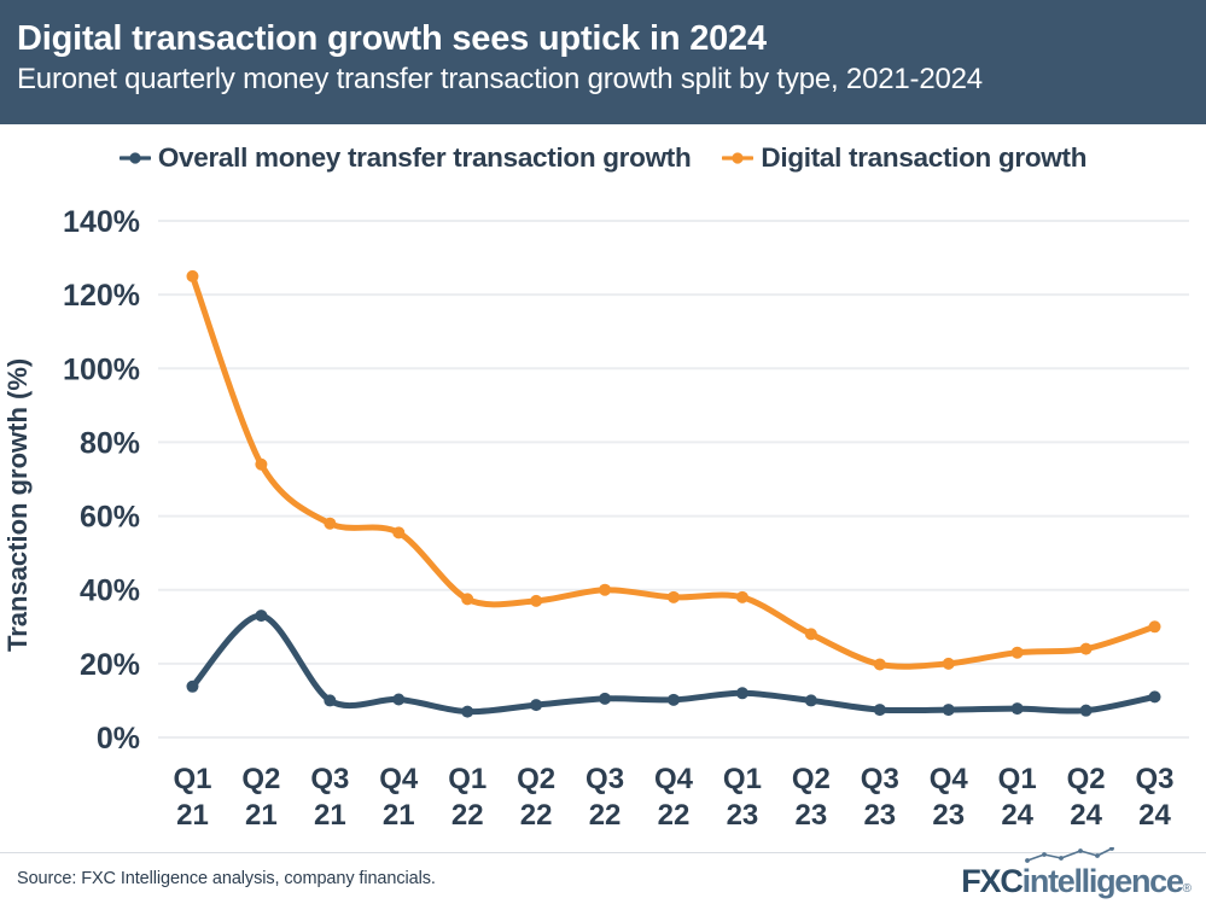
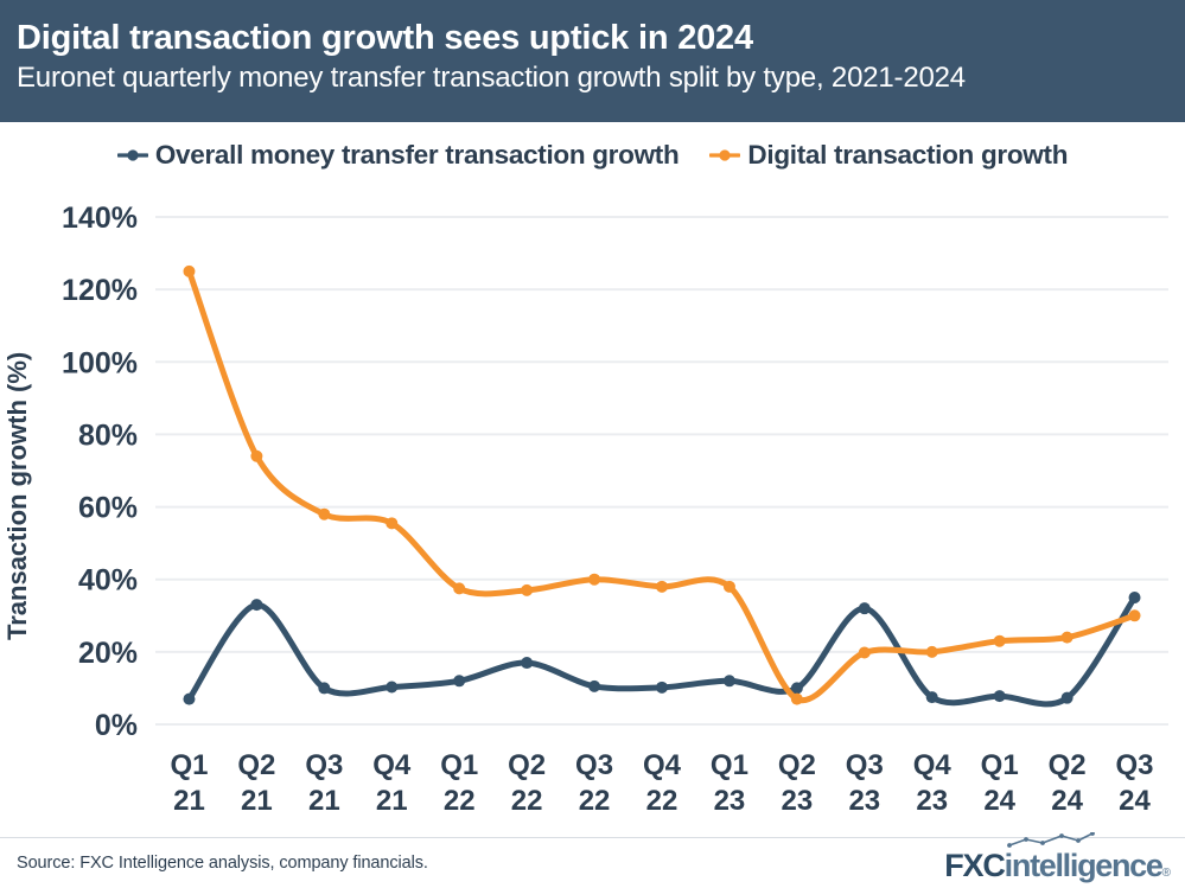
Overall money transfer transaction growth/Q1 21: 14% -> 7%
Overall money transfer transaction growth/Q1 22: 7% -> 12%
Overall money transfer transaction growth/Q2 22: 9% -> 17%
Digital transaction growth/Q2 23: 28% -> 7%
Overall money transfer transaction growth/Q3 23: 8% -> 32%
Overall money transfer transaction growth/Q3 24: 11% -> 35%
